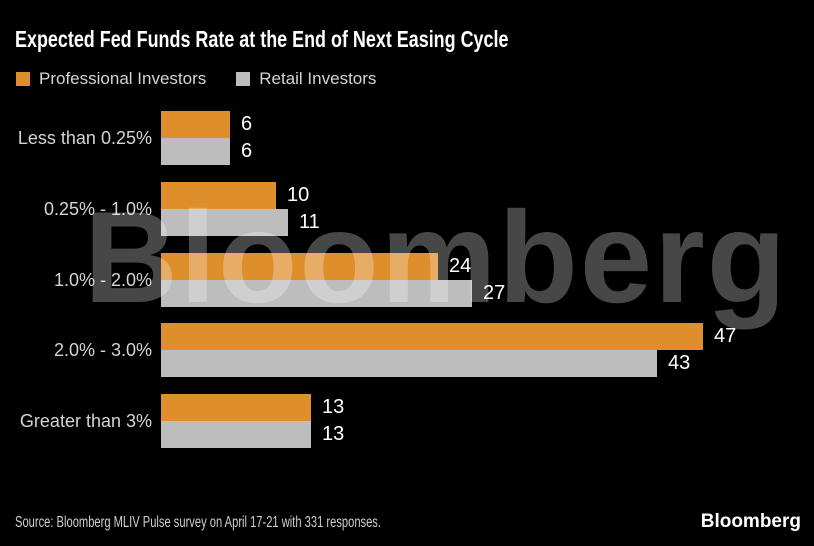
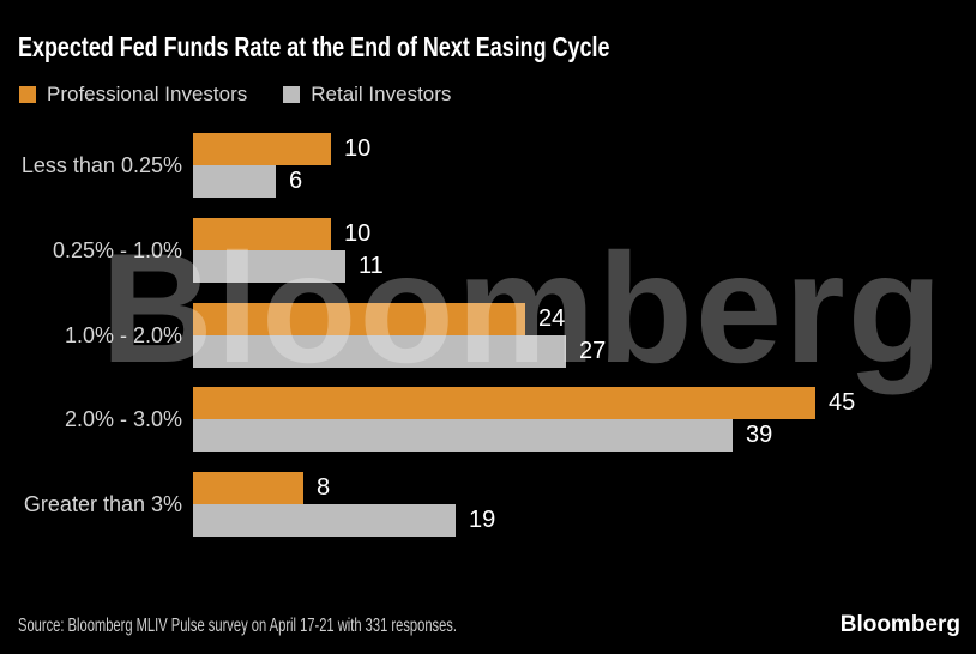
Professional Investors/Less than 0.25%: 6 -> 10
Professional Investors/2.0% - 3.0%: 47 -> 45
Retail Investors/2.0% - 3.0%: 43 -> 39
Professional Investors/Greater than 3%: 13 -> 8
Retail Investors/Greater than 3%: 13 -> 19
